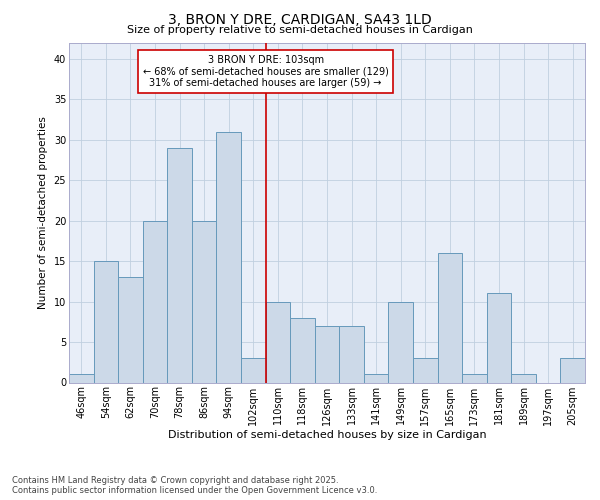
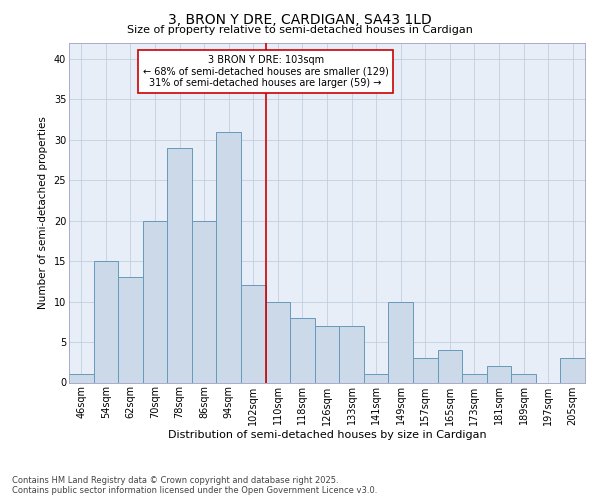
102sqm: 3 -> 12
165sqm: 16 -> 4
181sqm: 11 -> 2
